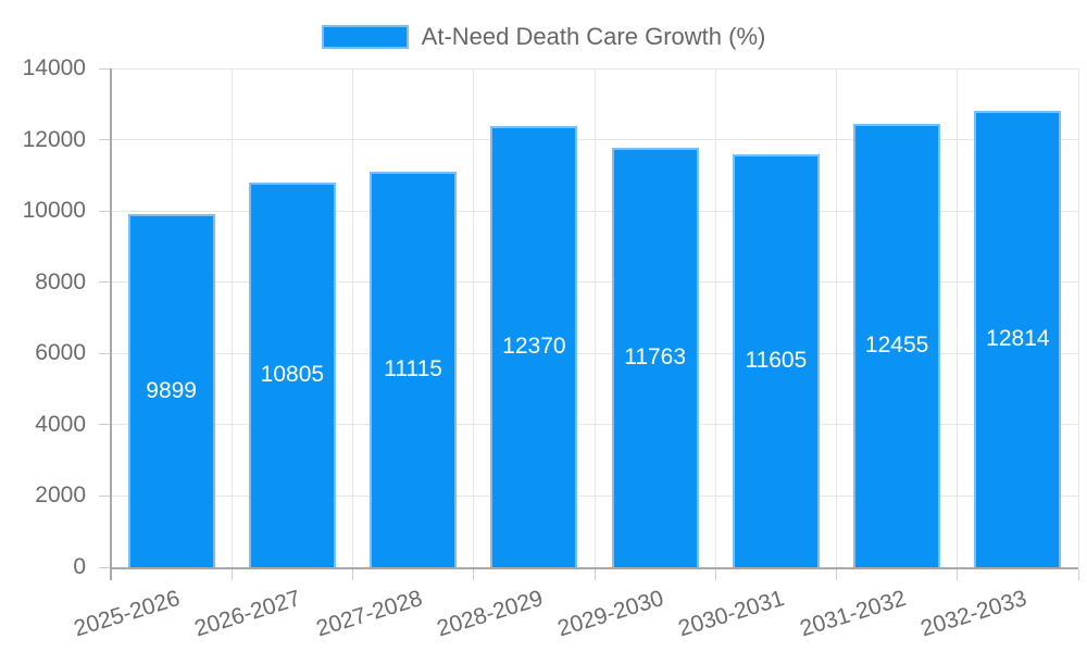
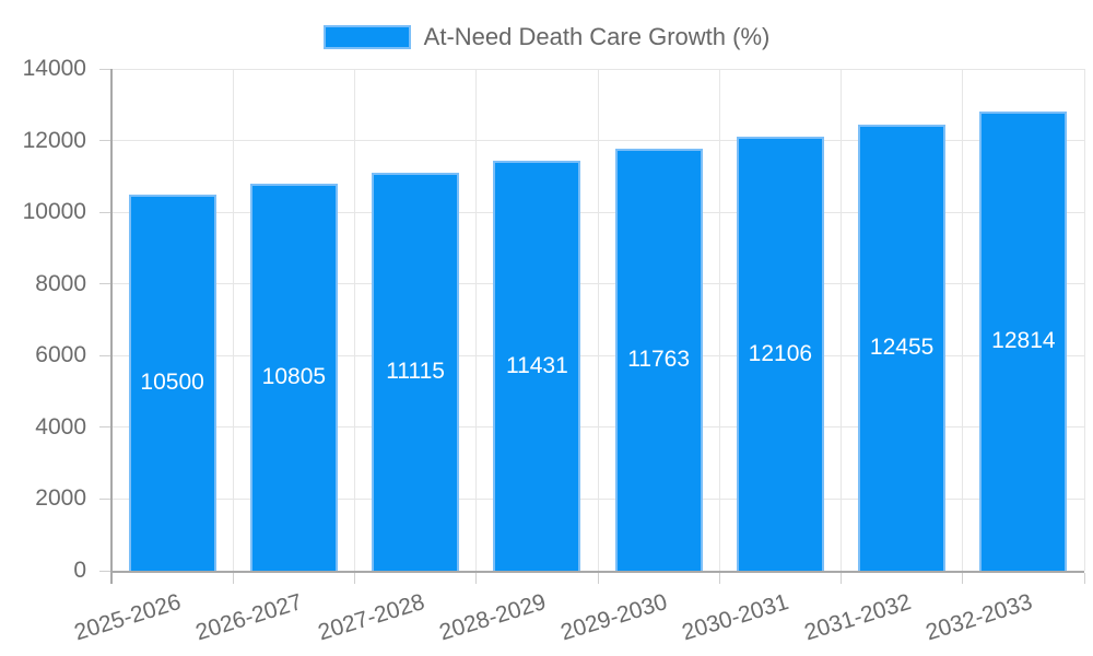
2025-2026: 9899 -> 10500
2028-2029: 12370 -> 11431
2030-2031: 11605 -> 12106
